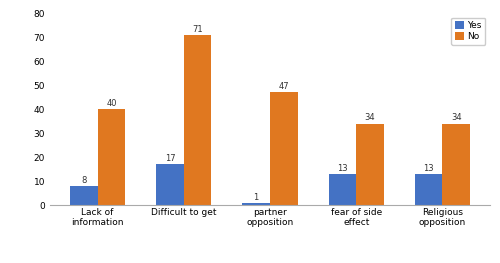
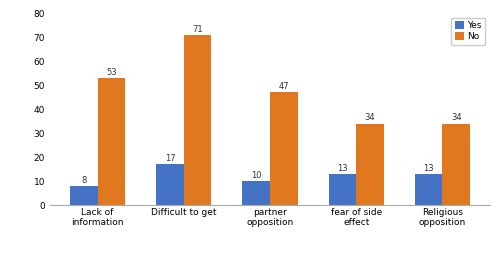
No/Lack of information: 40 -> 53
Yes/partner opposition: 1 -> 10
